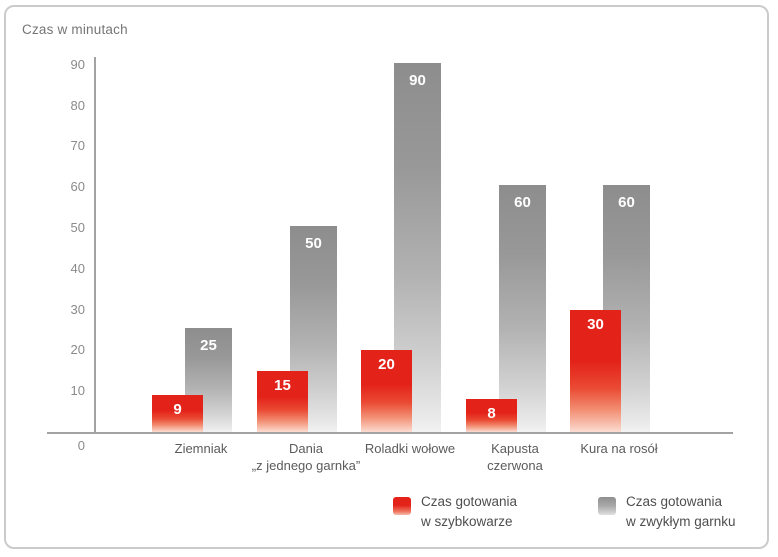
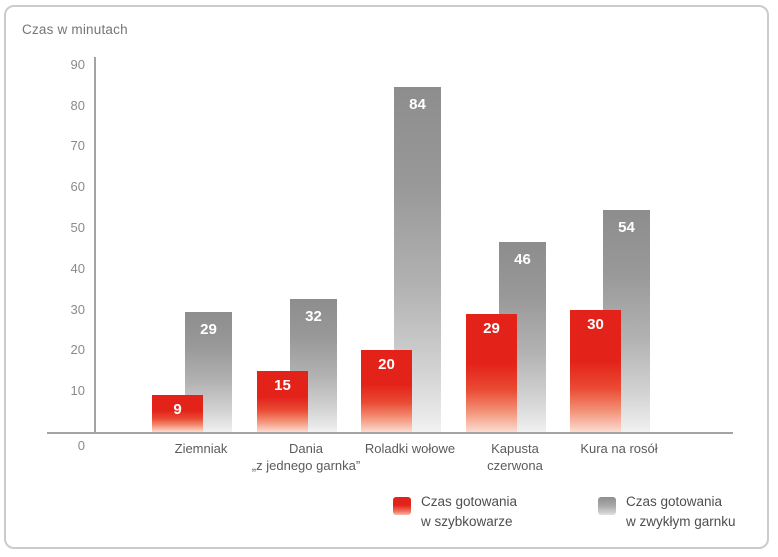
Czas gotowania w zwykłym garnku/Ziemniak: 25 -> 29
Czas gotowania w zwykłym garnku/Dania „z jednego garnka”: 50 -> 32
Czas gotowania w zwykłym garnku/Roladki wołowe: 90 -> 84
Czas gotowania w szybkowarze/Kapusta czerwona: 8 -> 29
Czas gotowania w zwykłym garnku/Kapusta czerwona: 60 -> 46
Czas gotowania w zwykłym garnku/Kura na rosół: 60 -> 54
